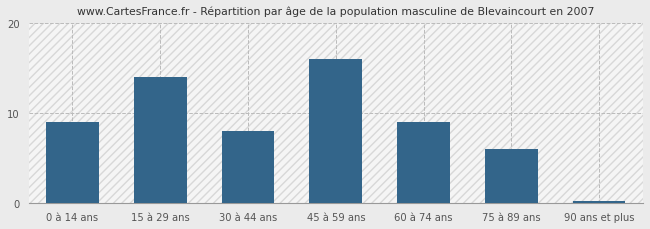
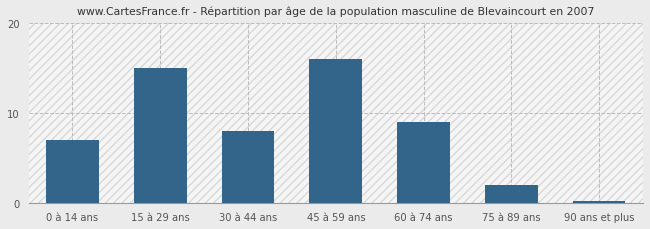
0 à 14 ans: 9.0 -> 7.0
15 à 29 ans: 14.0 -> 15.0
75 à 89 ans: 6.0 -> 2.0
